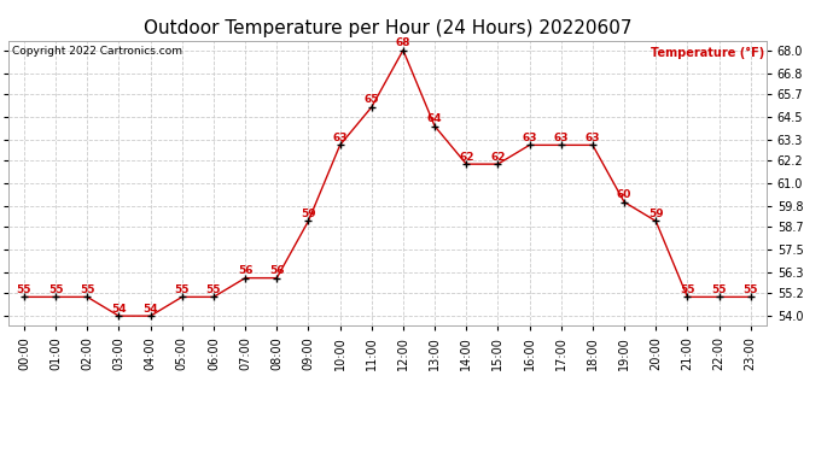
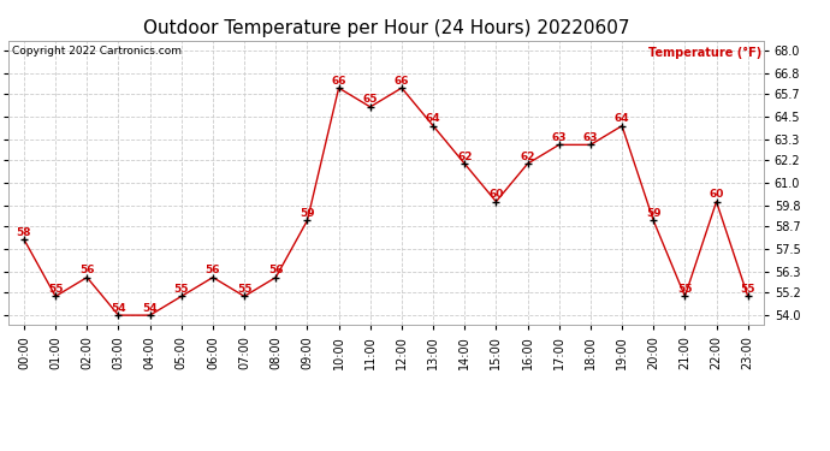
00:00: 55 -> 58
02:00: 55 -> 56
06:00: 55 -> 56
07:00: 56 -> 55
10:00: 63 -> 66
12:00: 68 -> 66
15:00: 62 -> 60
16:00: 63 -> 62
19:00: 60 -> 64
22:00: 55 -> 60
